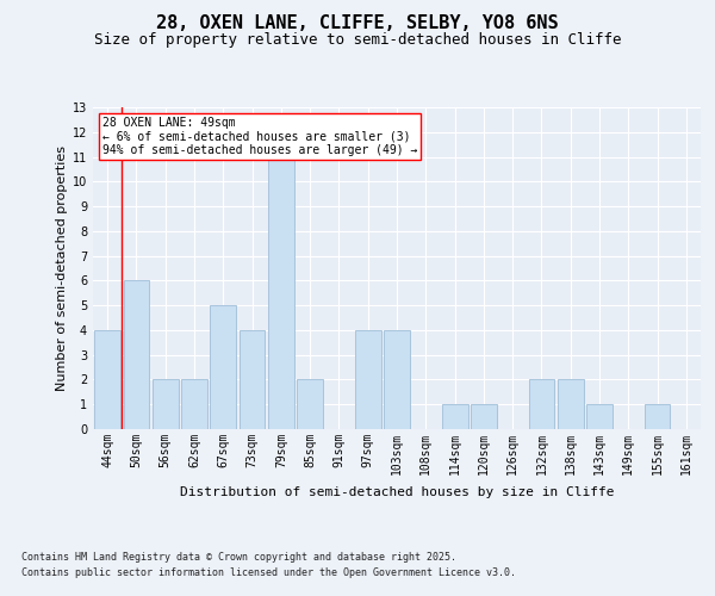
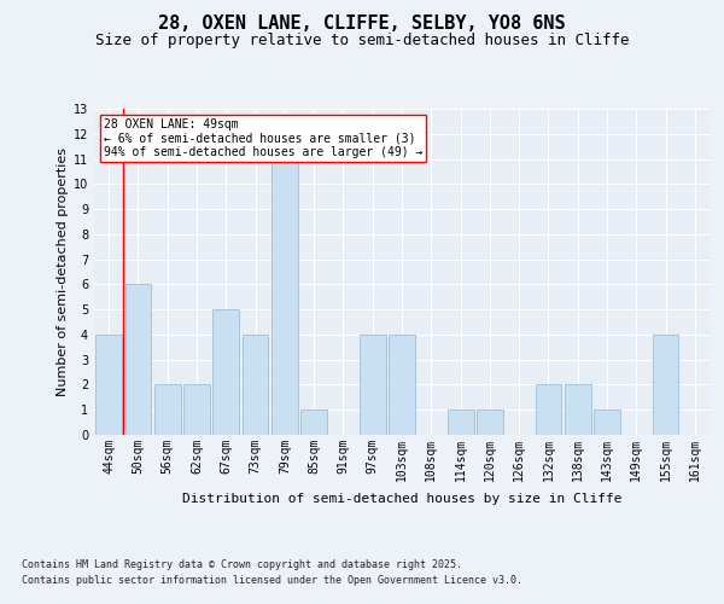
85sqm: 2 -> 1
155sqm: 1 -> 4
